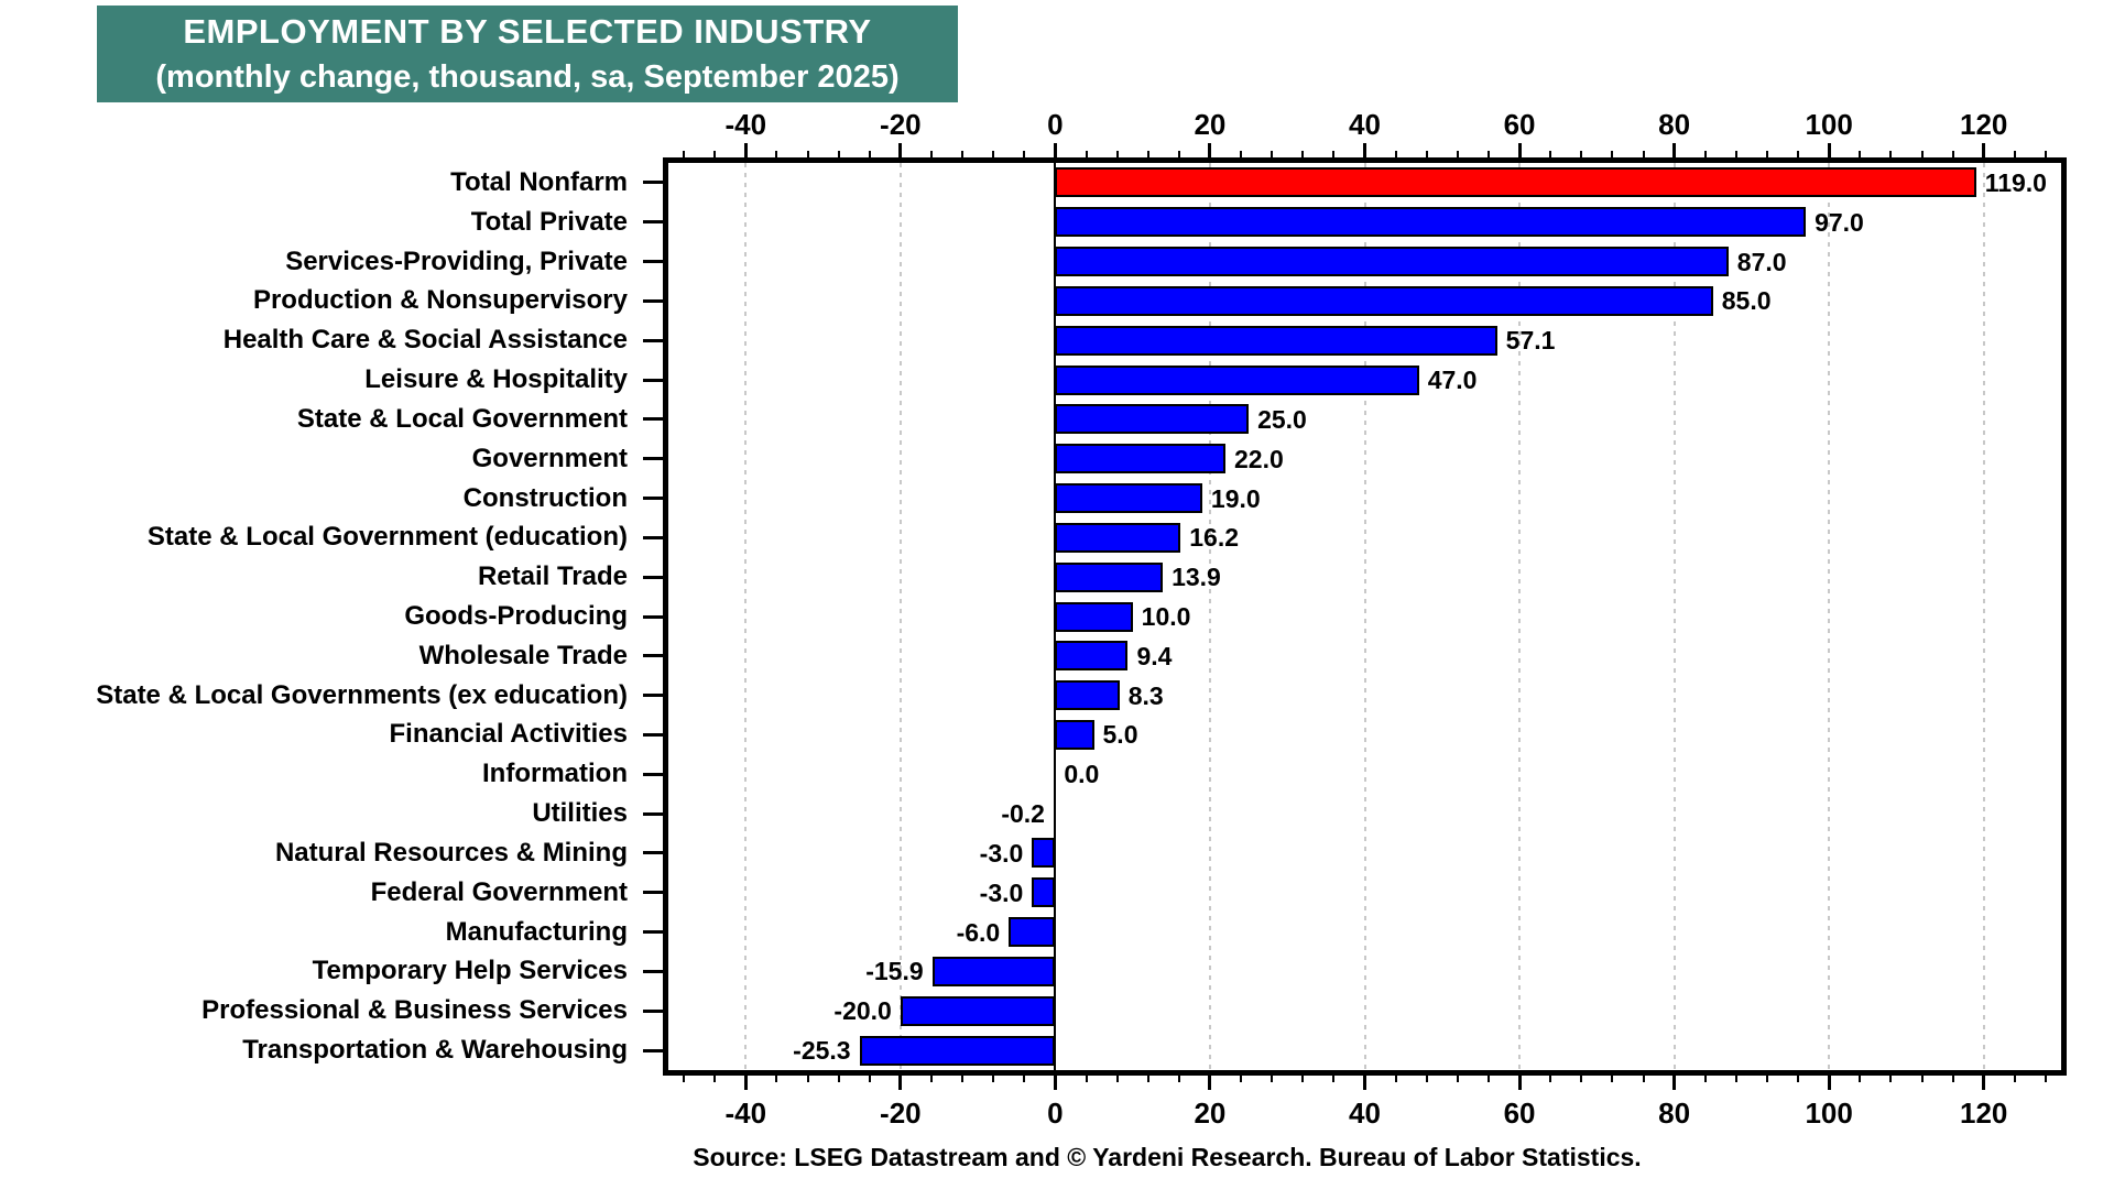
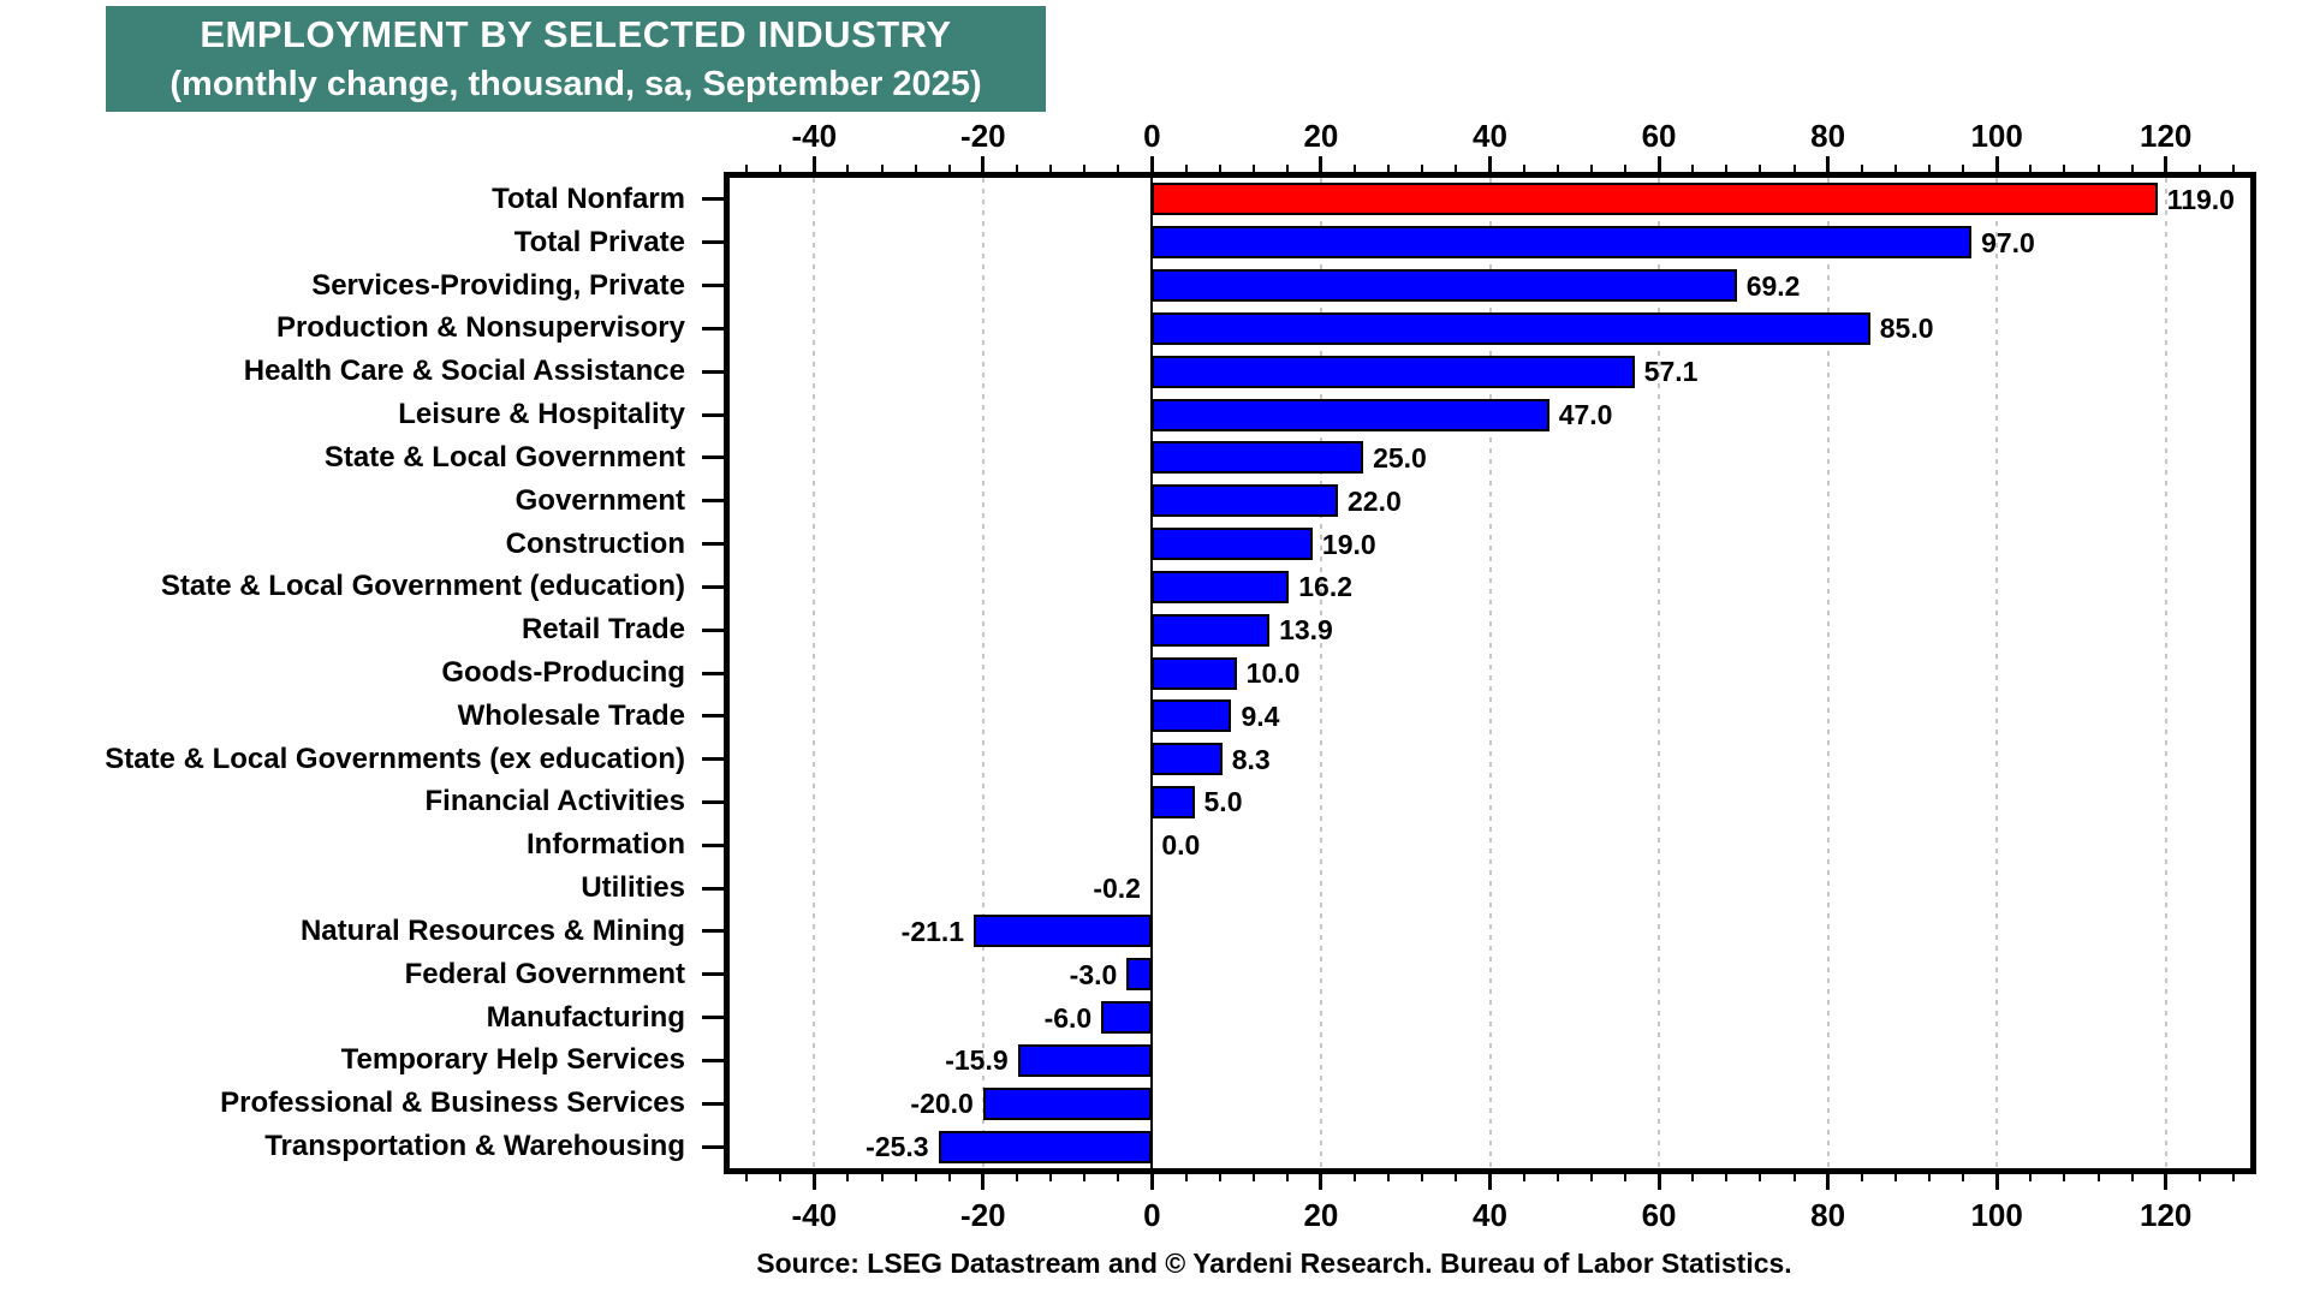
Services-Providing, Private: 87.0 -> 69.2
Natural Resources & Mining: -3.0 -> -21.1
